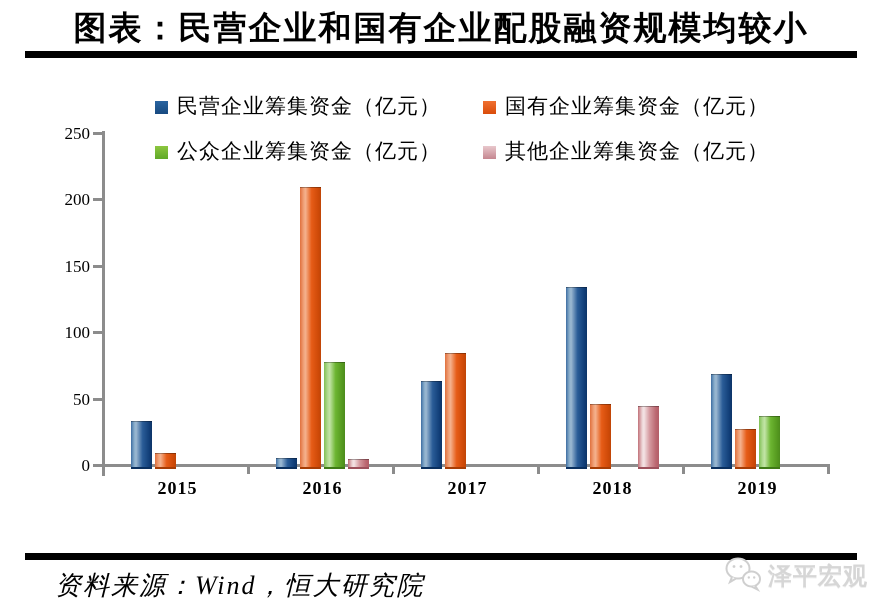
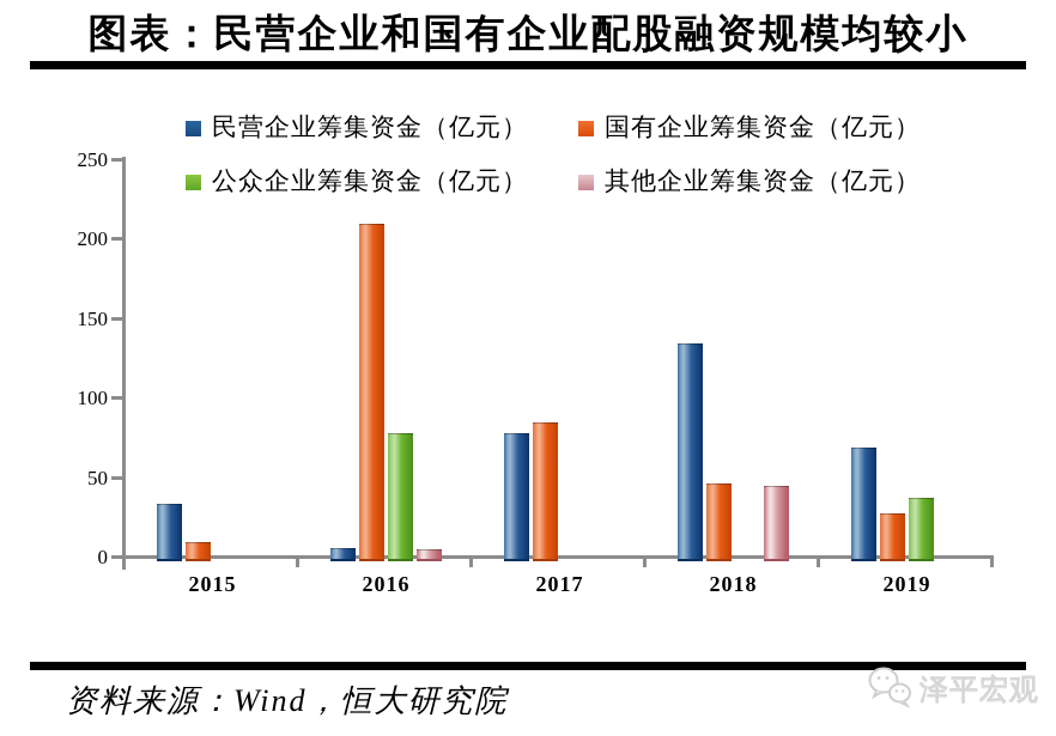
民营企业筹集资金（亿元）/2017: 64 -> 78
